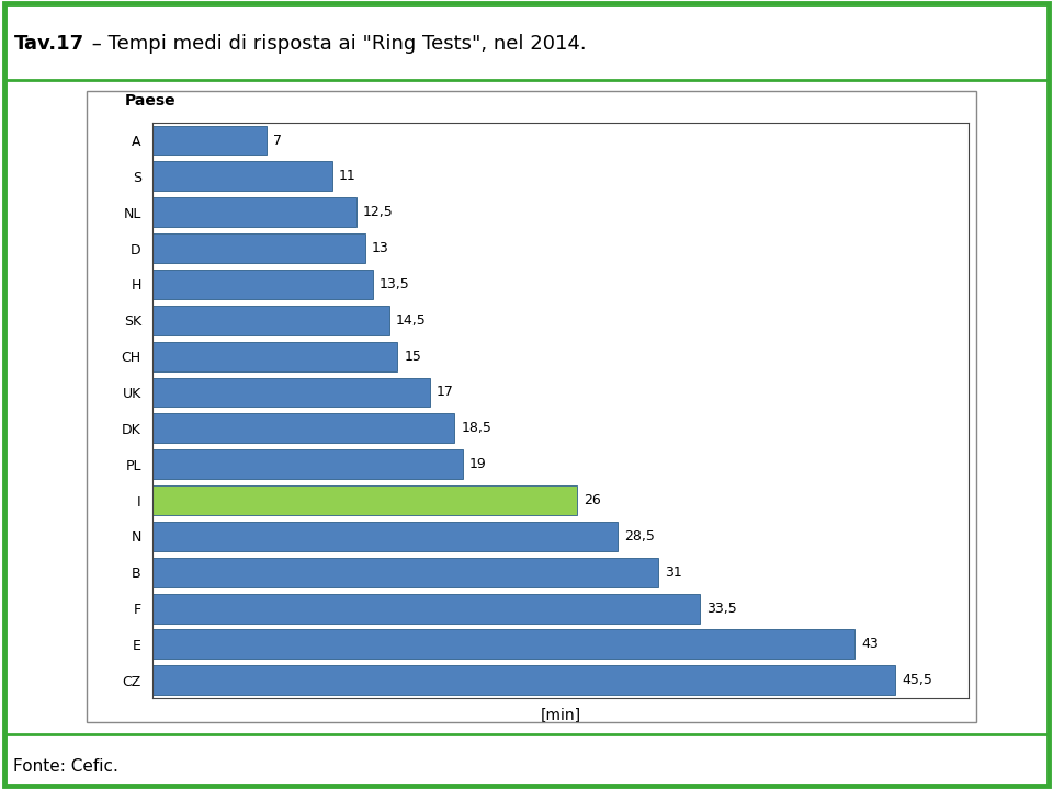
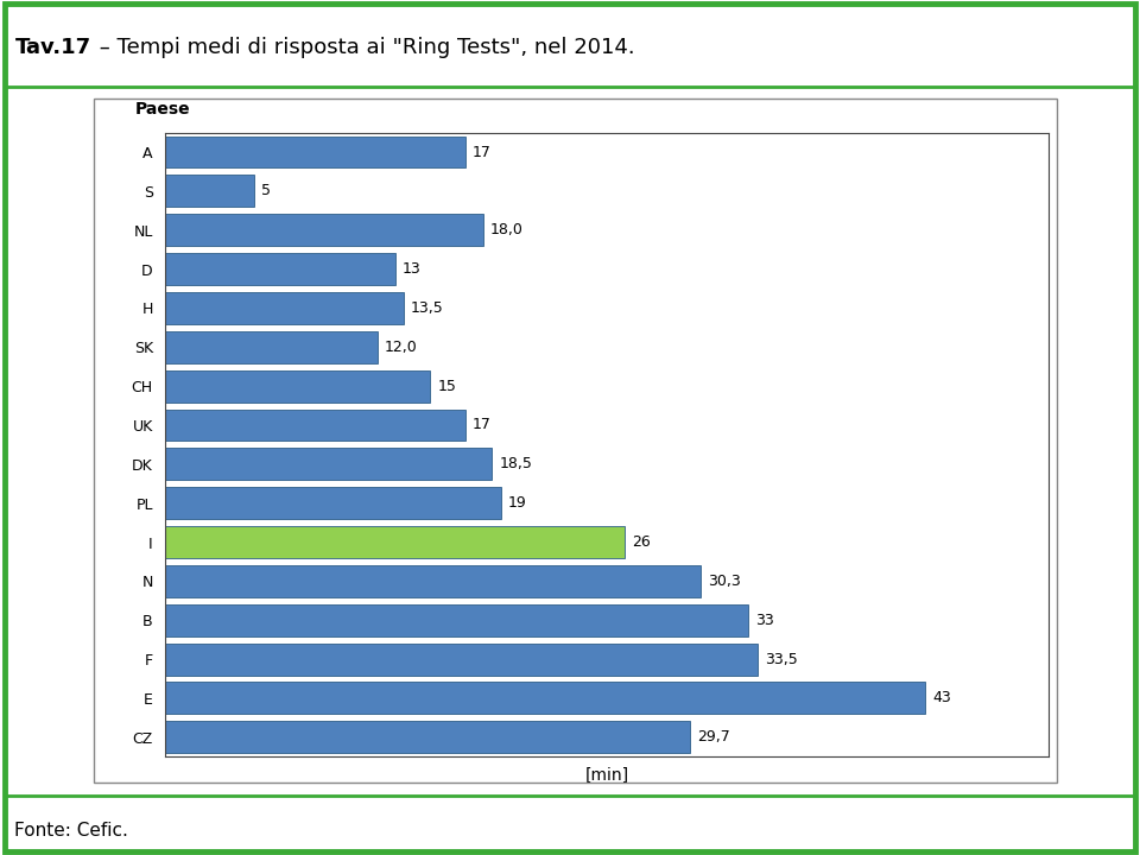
A: 7 -> 17
S: 11 -> 5
NL: 12,5 -> 18,0
SK: 14,5 -> 12,0
N: 28,5 -> 30,3
B: 31 -> 33
CZ: 45,5 -> 29,7
